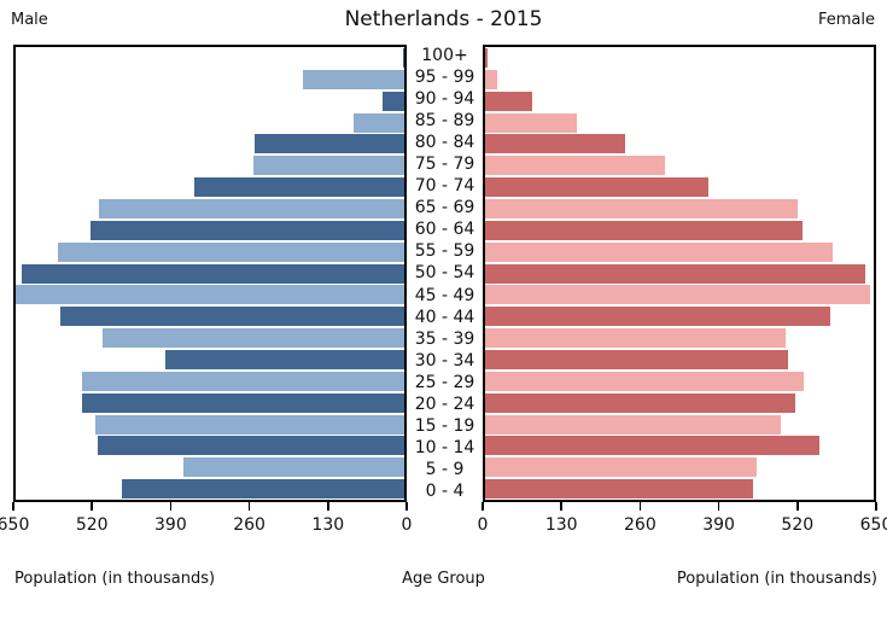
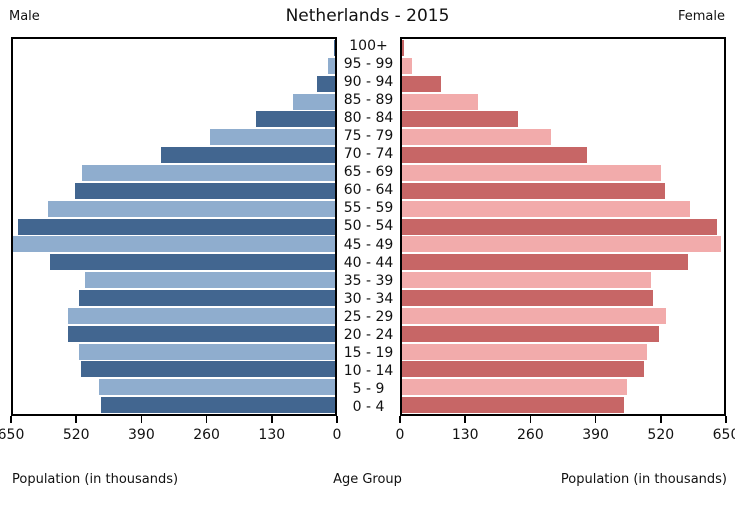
Male/95 - 99: 170 -> 20
Male/80 - 84: 250 -> 160
Male/30 - 34: 400 -> 520
Female/10 - 14: 560 -> 490
Male/5 - 9: 370 -> 480
